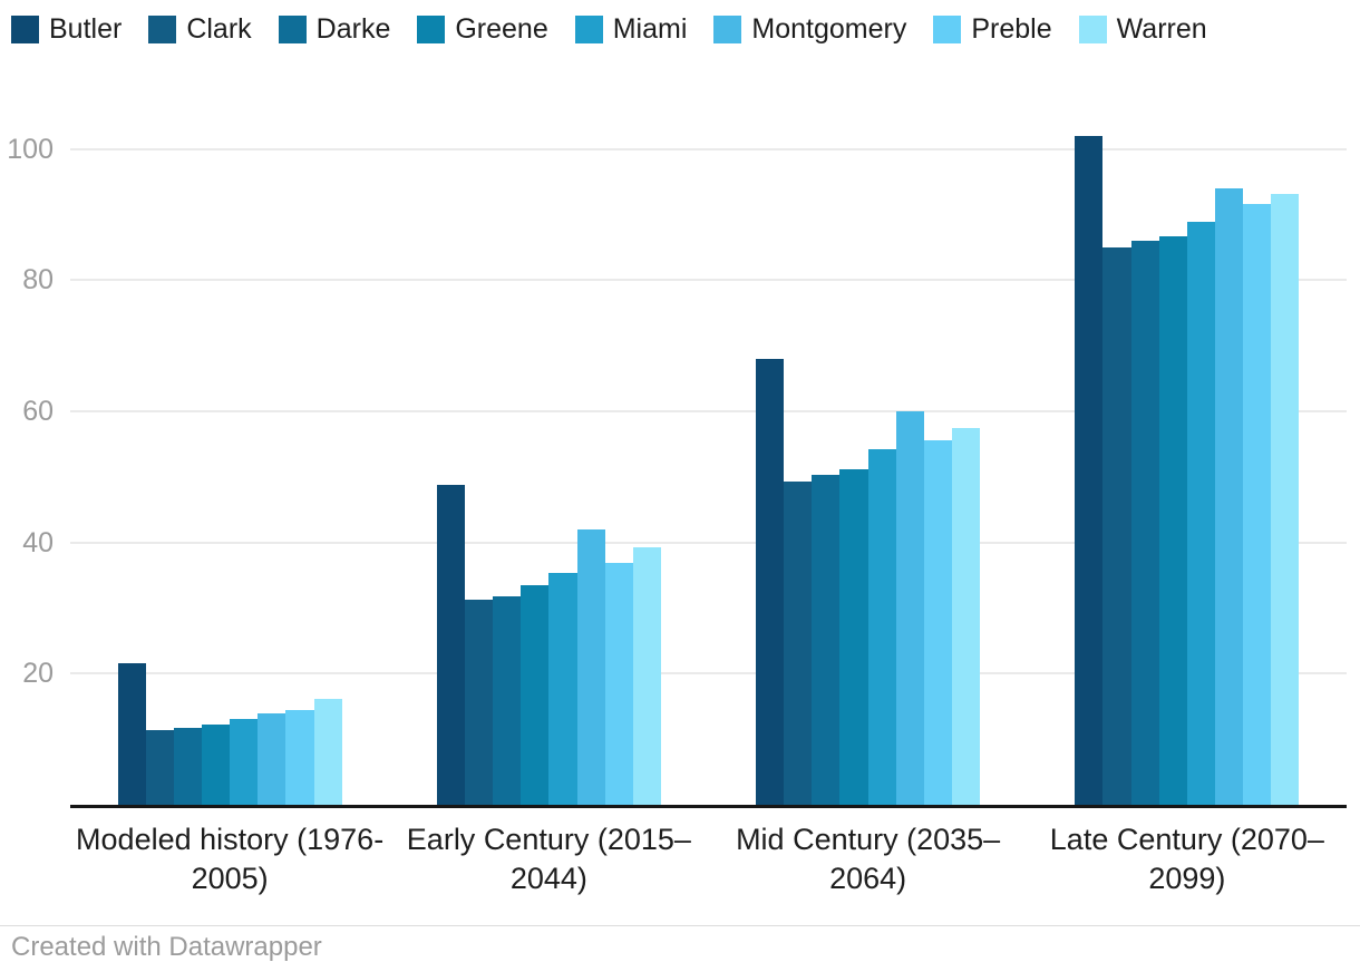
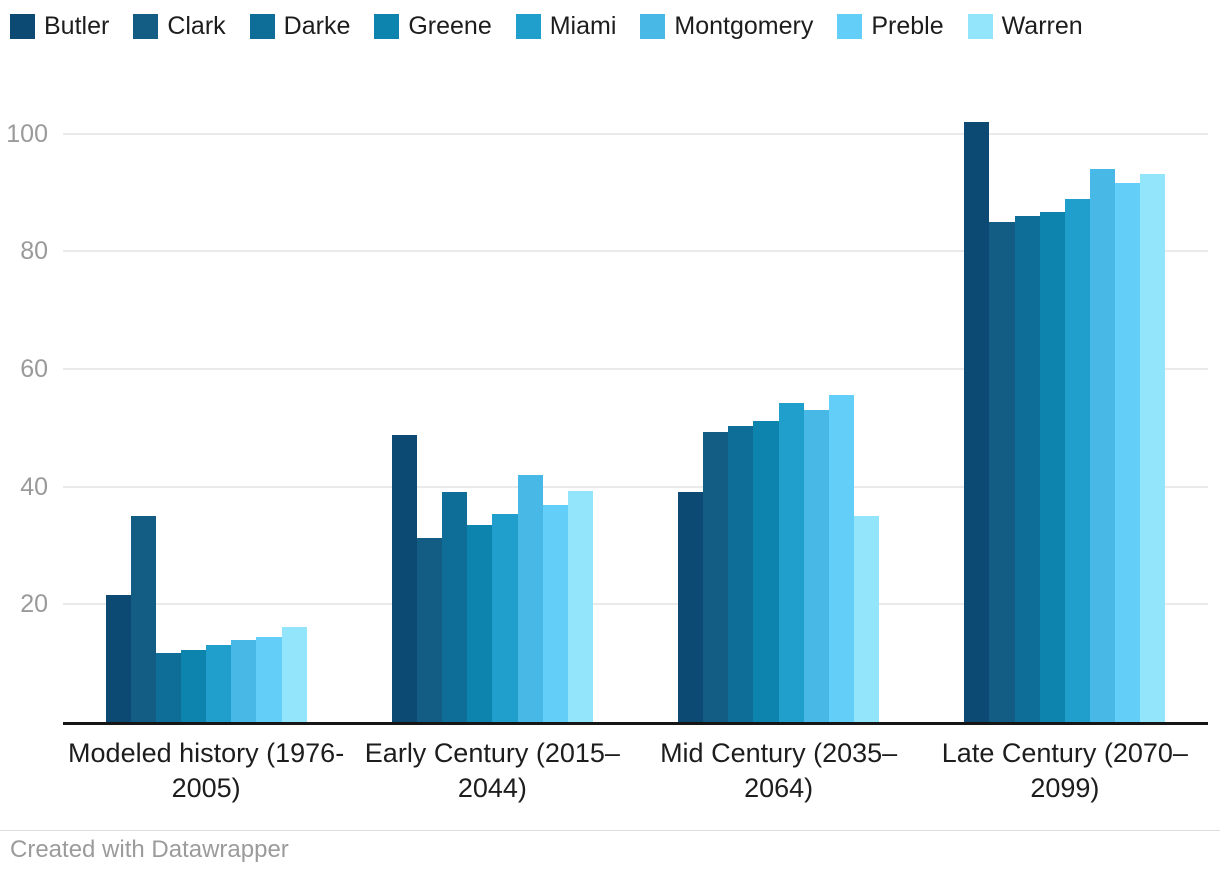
Clark/Modeled history (1976-2005): 11 -> 35
Darke/Early Century (2015–2044): 32 -> 39
Butler/Mid Century (2035–2064): 68 -> 39
Montgomery/Mid Century (2035–2064): 60 -> 53
Warren/Mid Century (2035–2064): 58 -> 35
